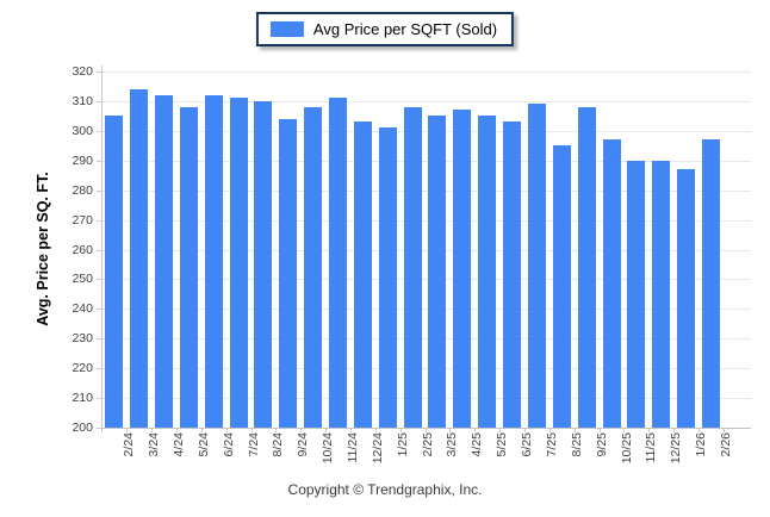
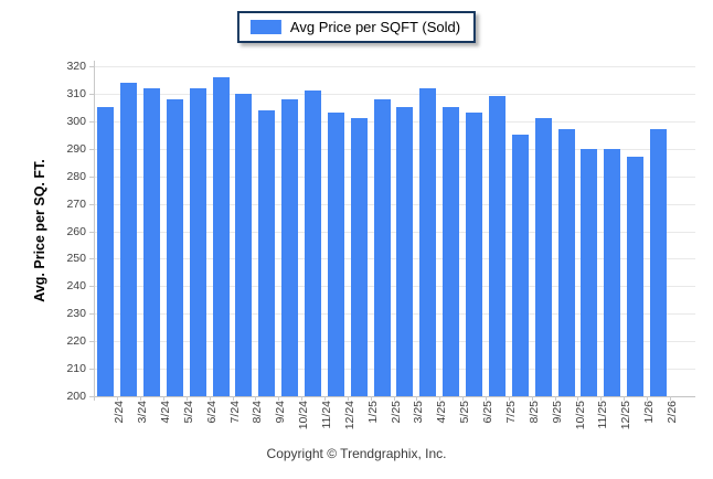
7/24: 311 -> 316
4/25: 307 -> 312
9/25: 308 -> 301
